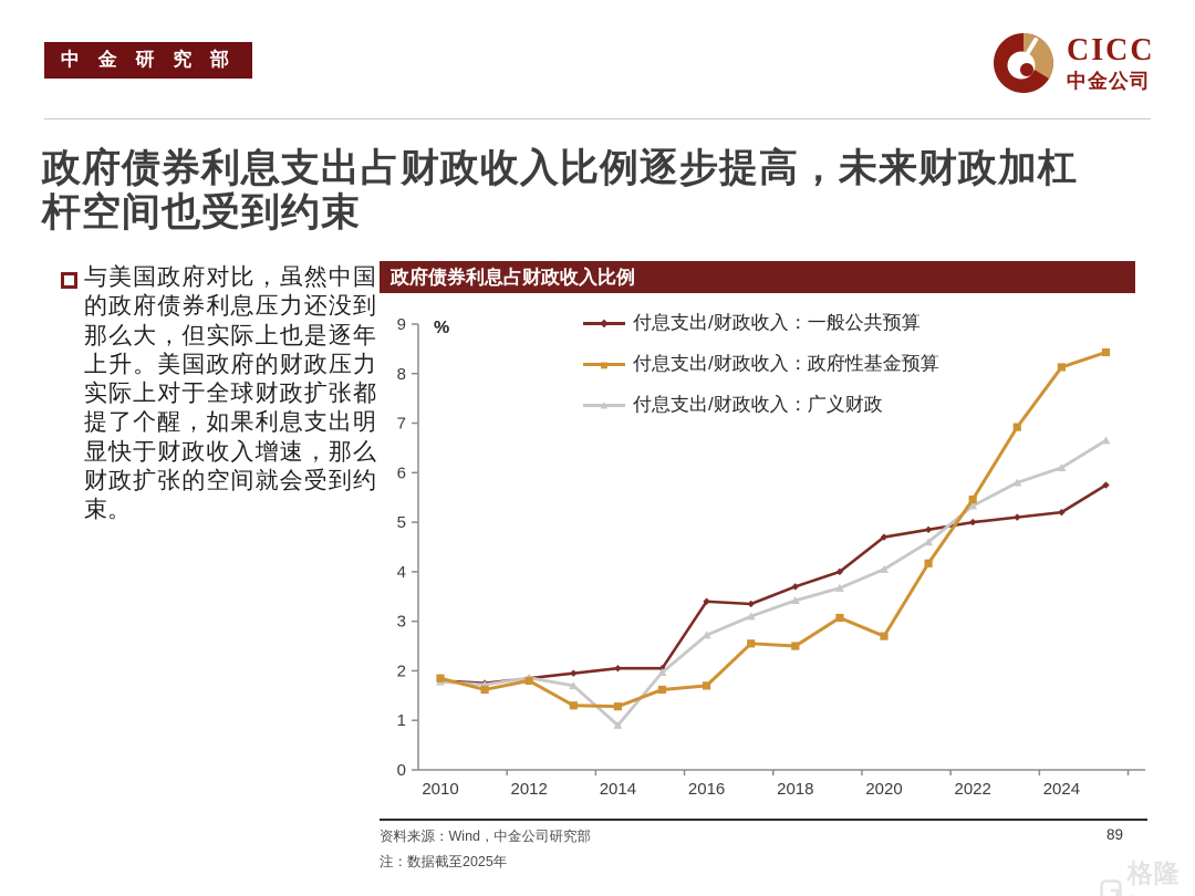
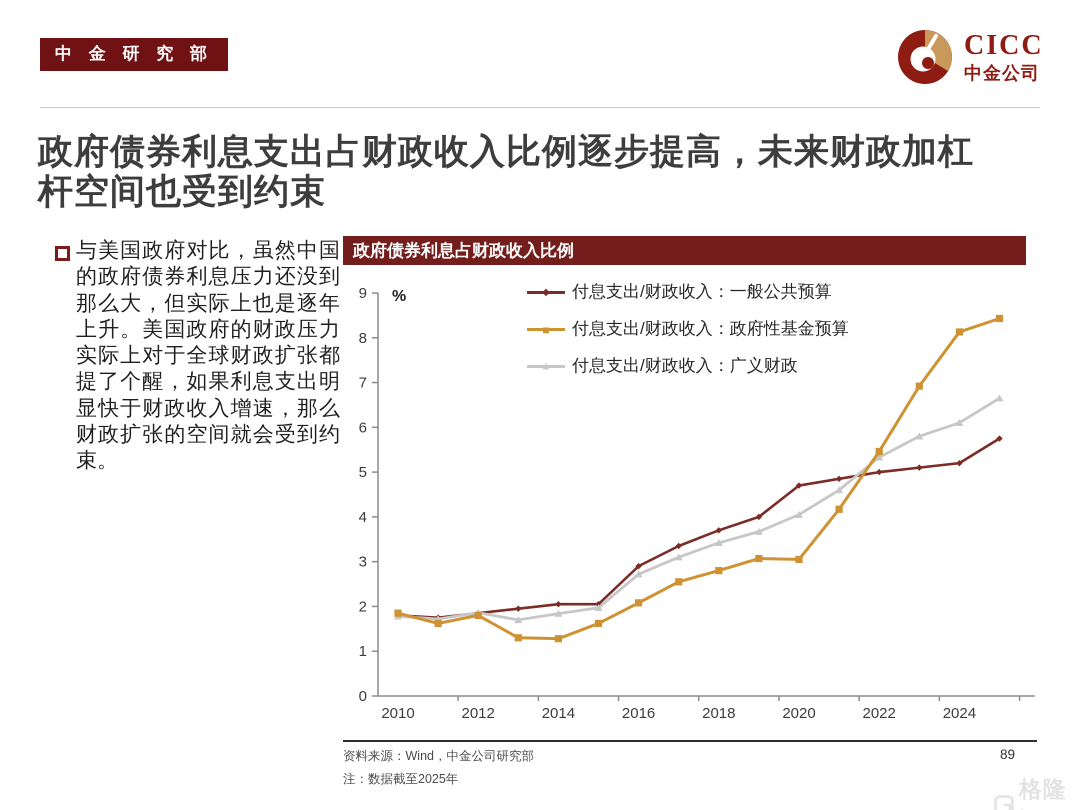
付息支出/财政收入：广义财政/2014: 0.9 -> 1.8
付息支出/财政收入：一般公共预算/2016: 3.4 -> 2.9
付息支出/财政收入：政府性基金预算/2016: 1.7 -> 2.1
付息支出/财政收入：政府性基金预算/2018: 2.5 -> 2.8
付息支出/财政收入：政府性基金预算/2020: 2.7 -> 3.0
